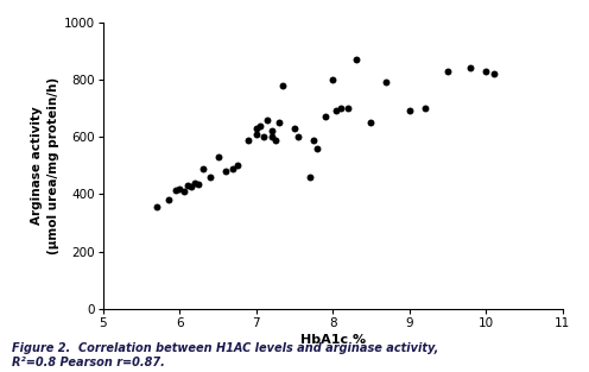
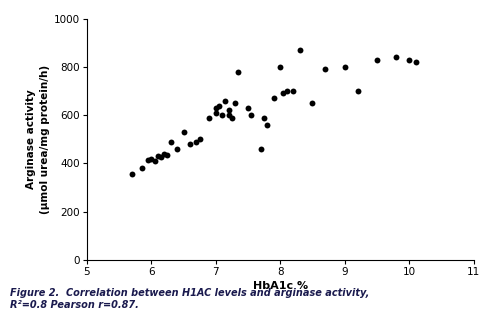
9: 690 -> 800
